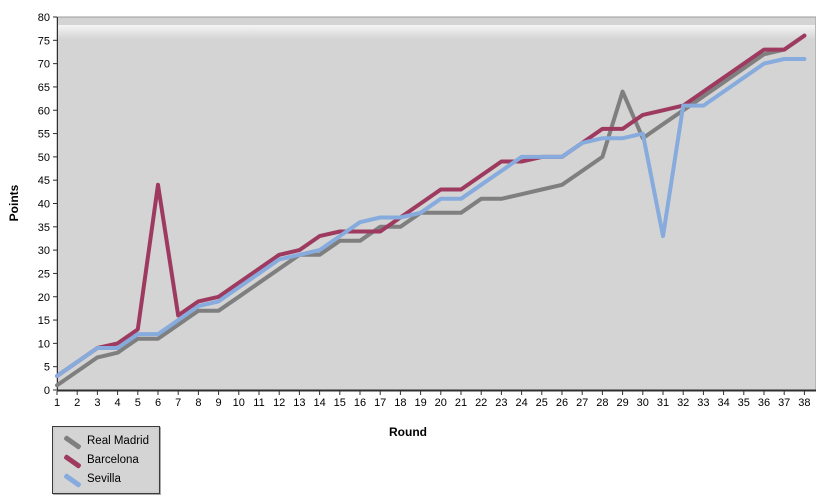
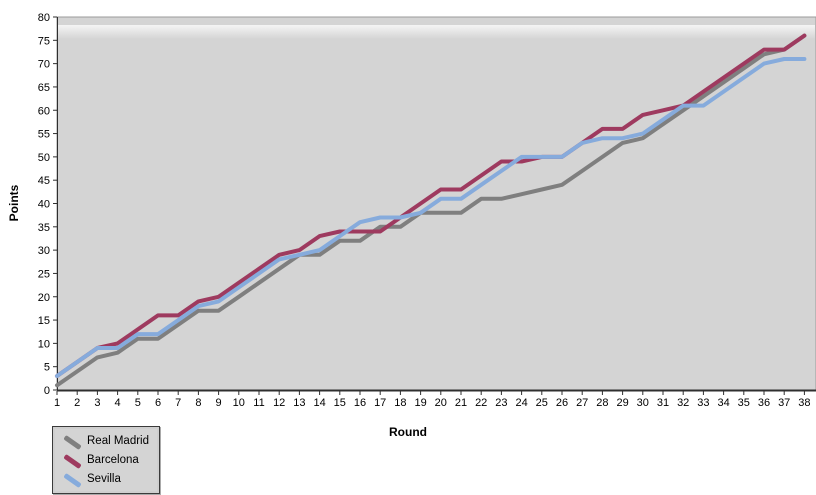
Barcelona/6: 44 -> 16
Real Madrid/29: 64 -> 53
Sevilla/31: 33 -> 58
